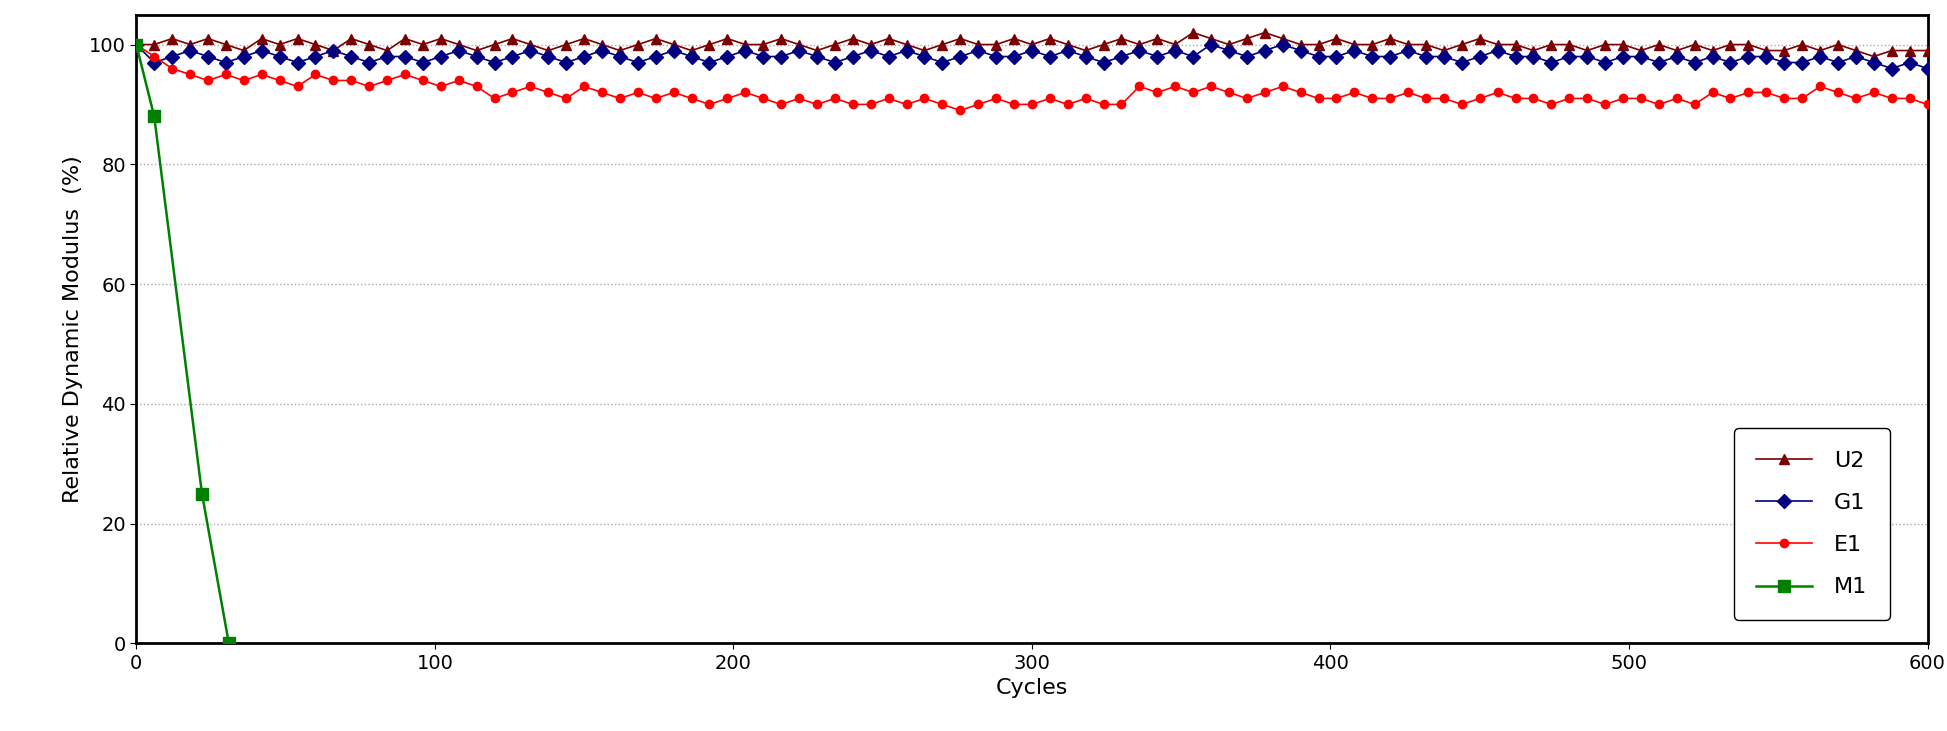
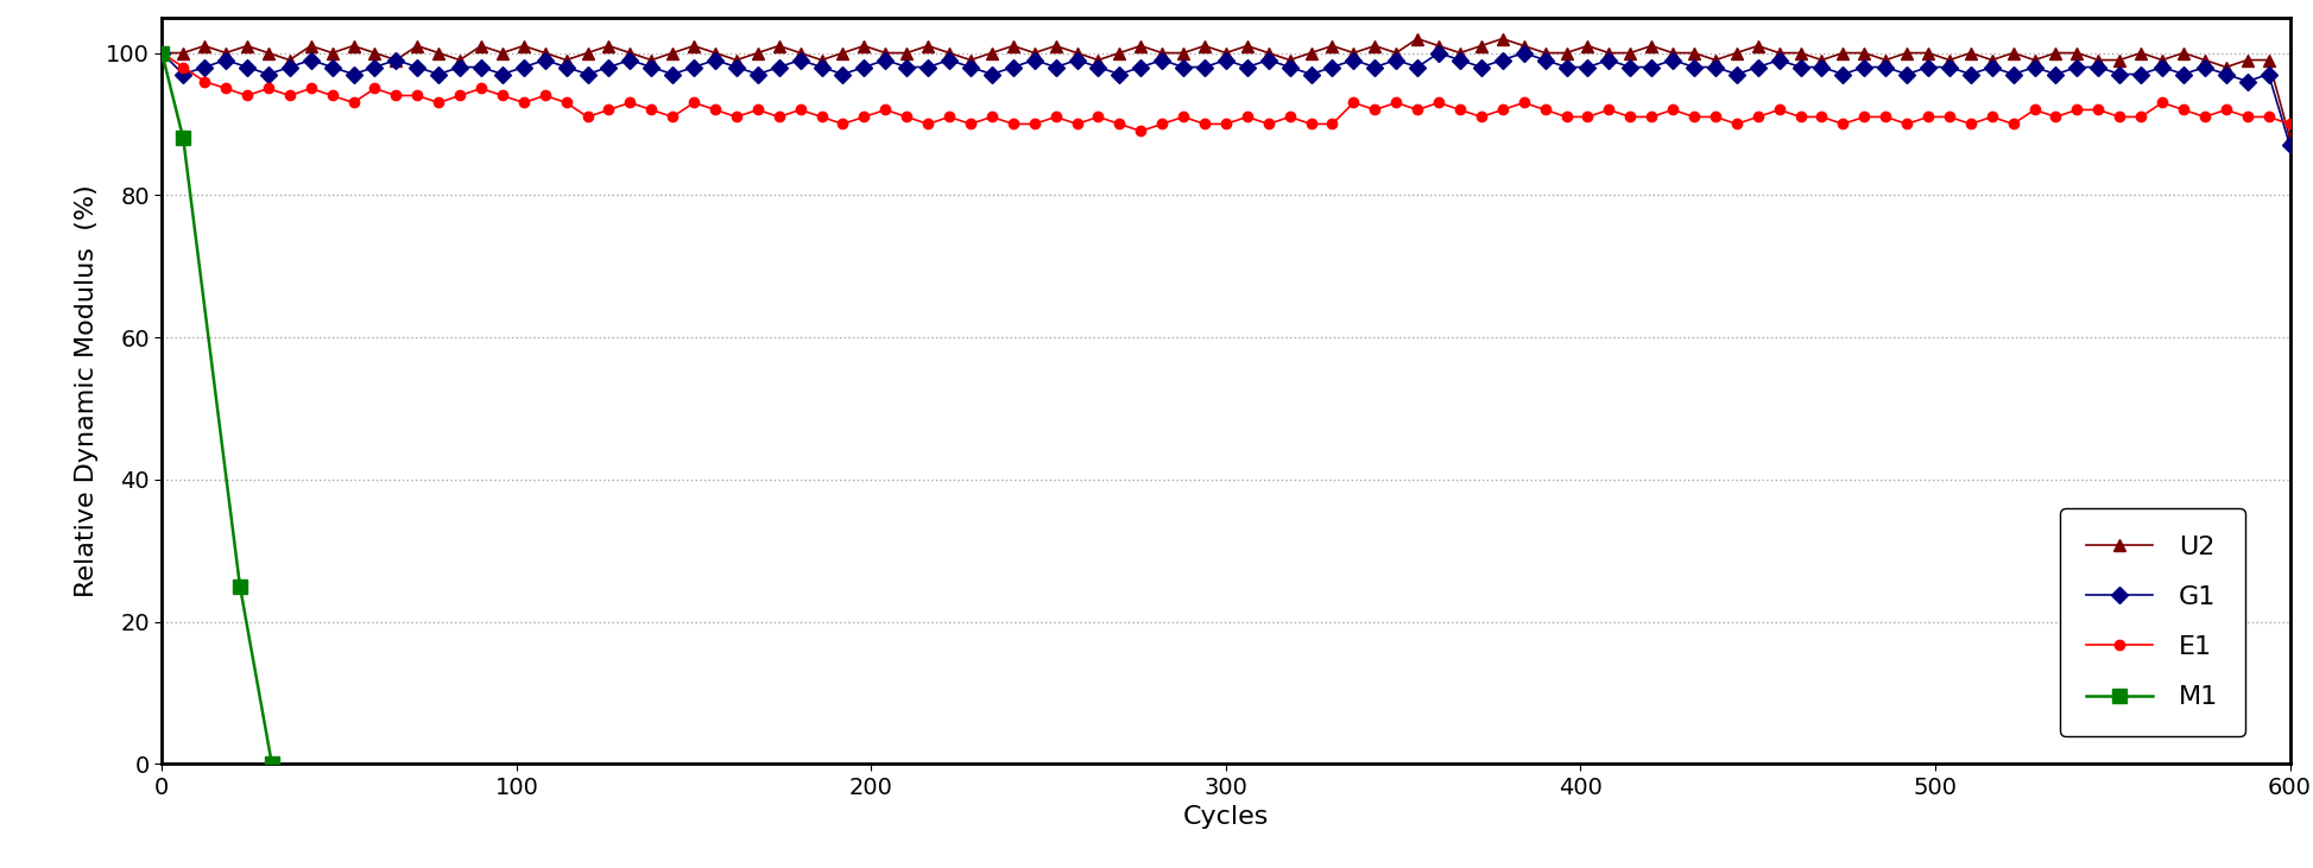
U2/600: 99 -> 88
G1/600: 96 -> 87
